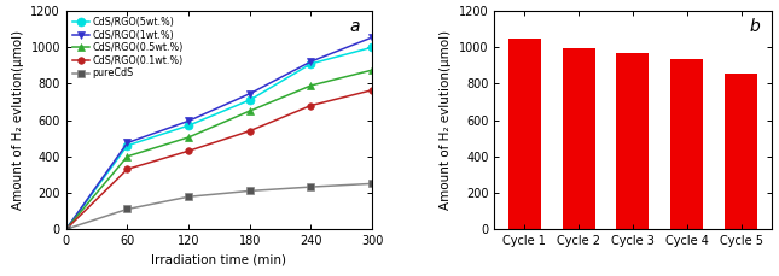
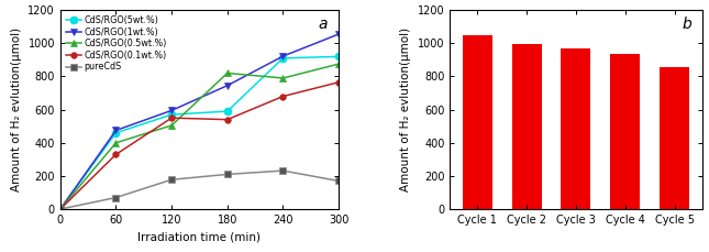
pureCdS/60: 110 -> 70
CdS/RGO(0.1wt.%)/120: 430 -> 550
CdS/RGO(5wt.%)/180: 710 -> 590
CdS/RGO(0.5wt.%)/180: 650 -> 820
CdS/RGO(5wt.%)/300: 1000 -> 920
pureCdS/300: 250 -> 170
